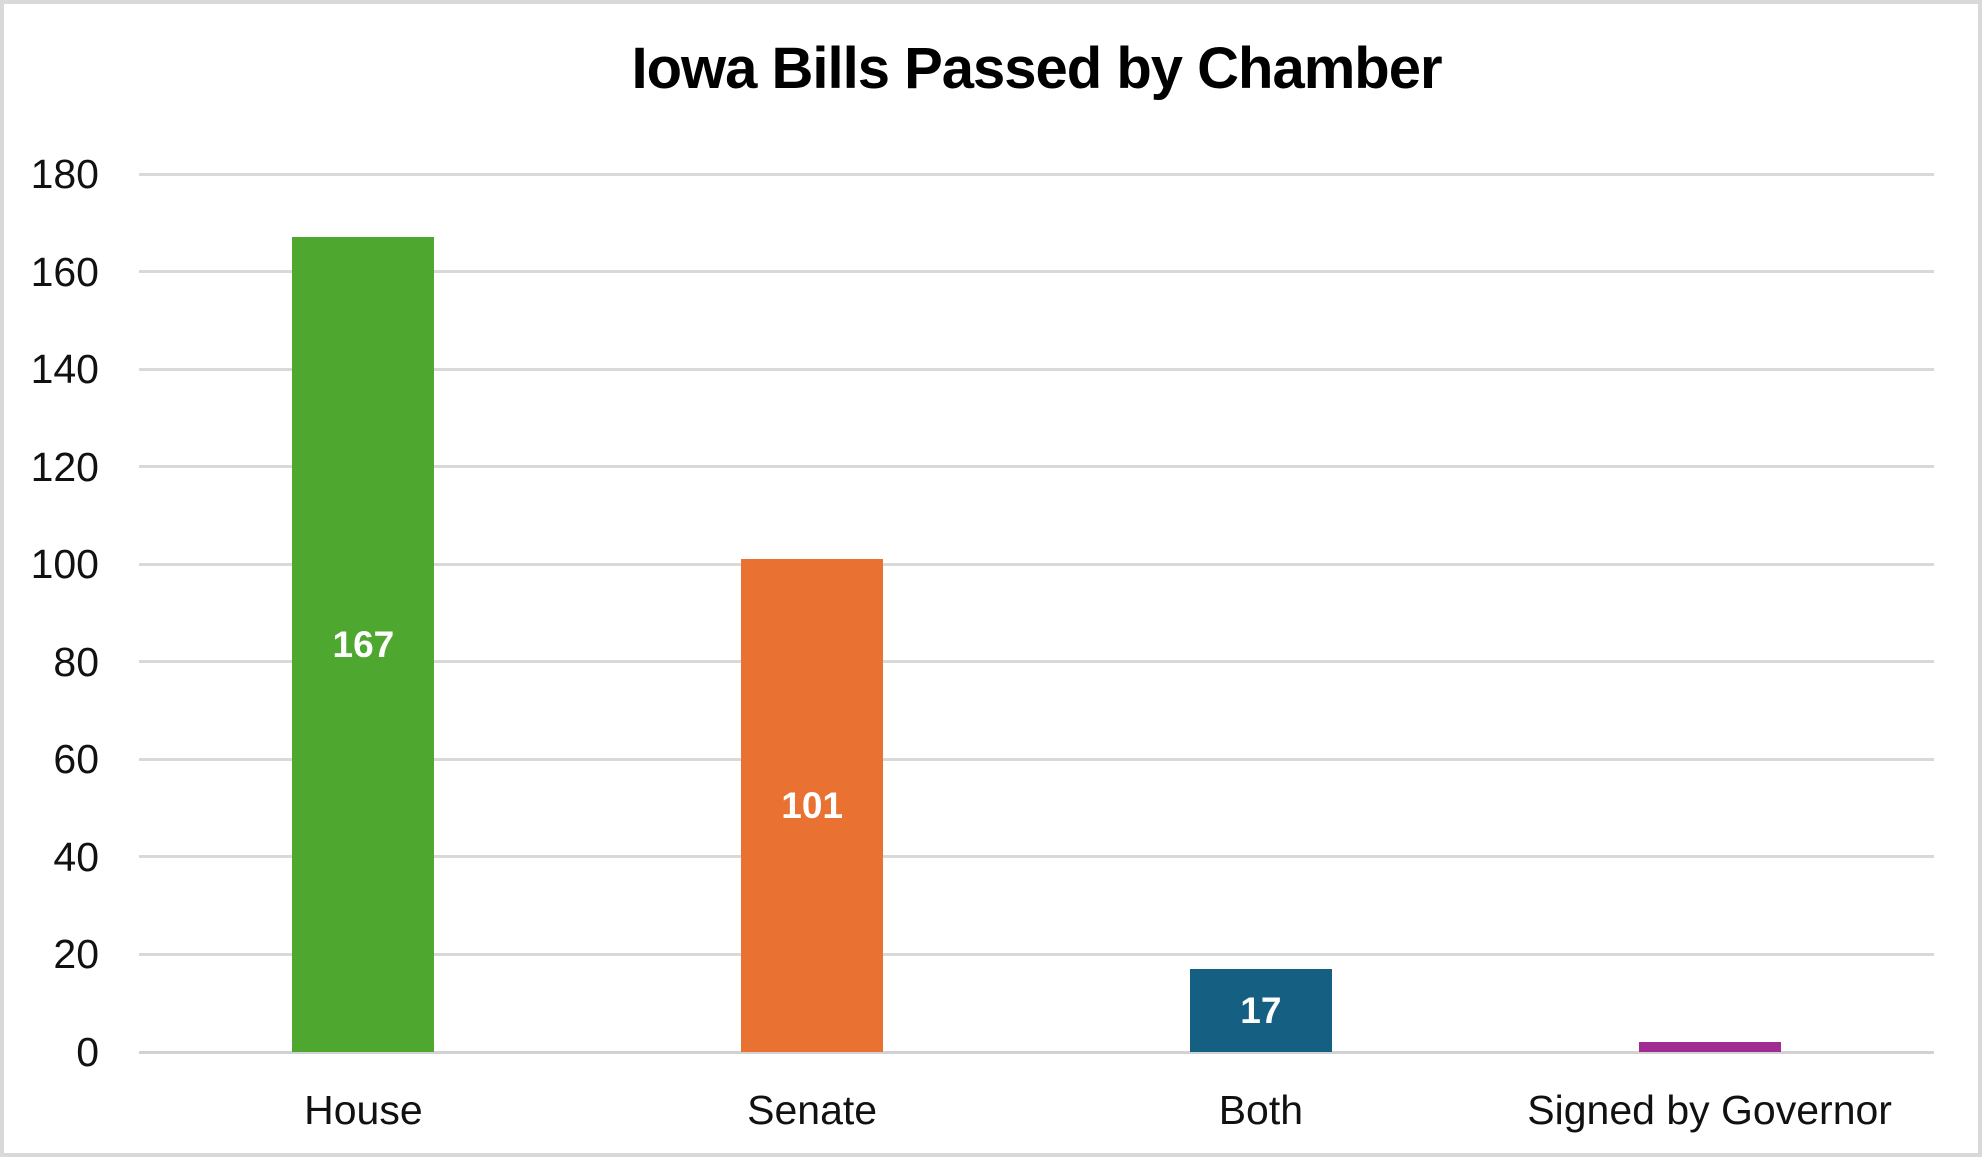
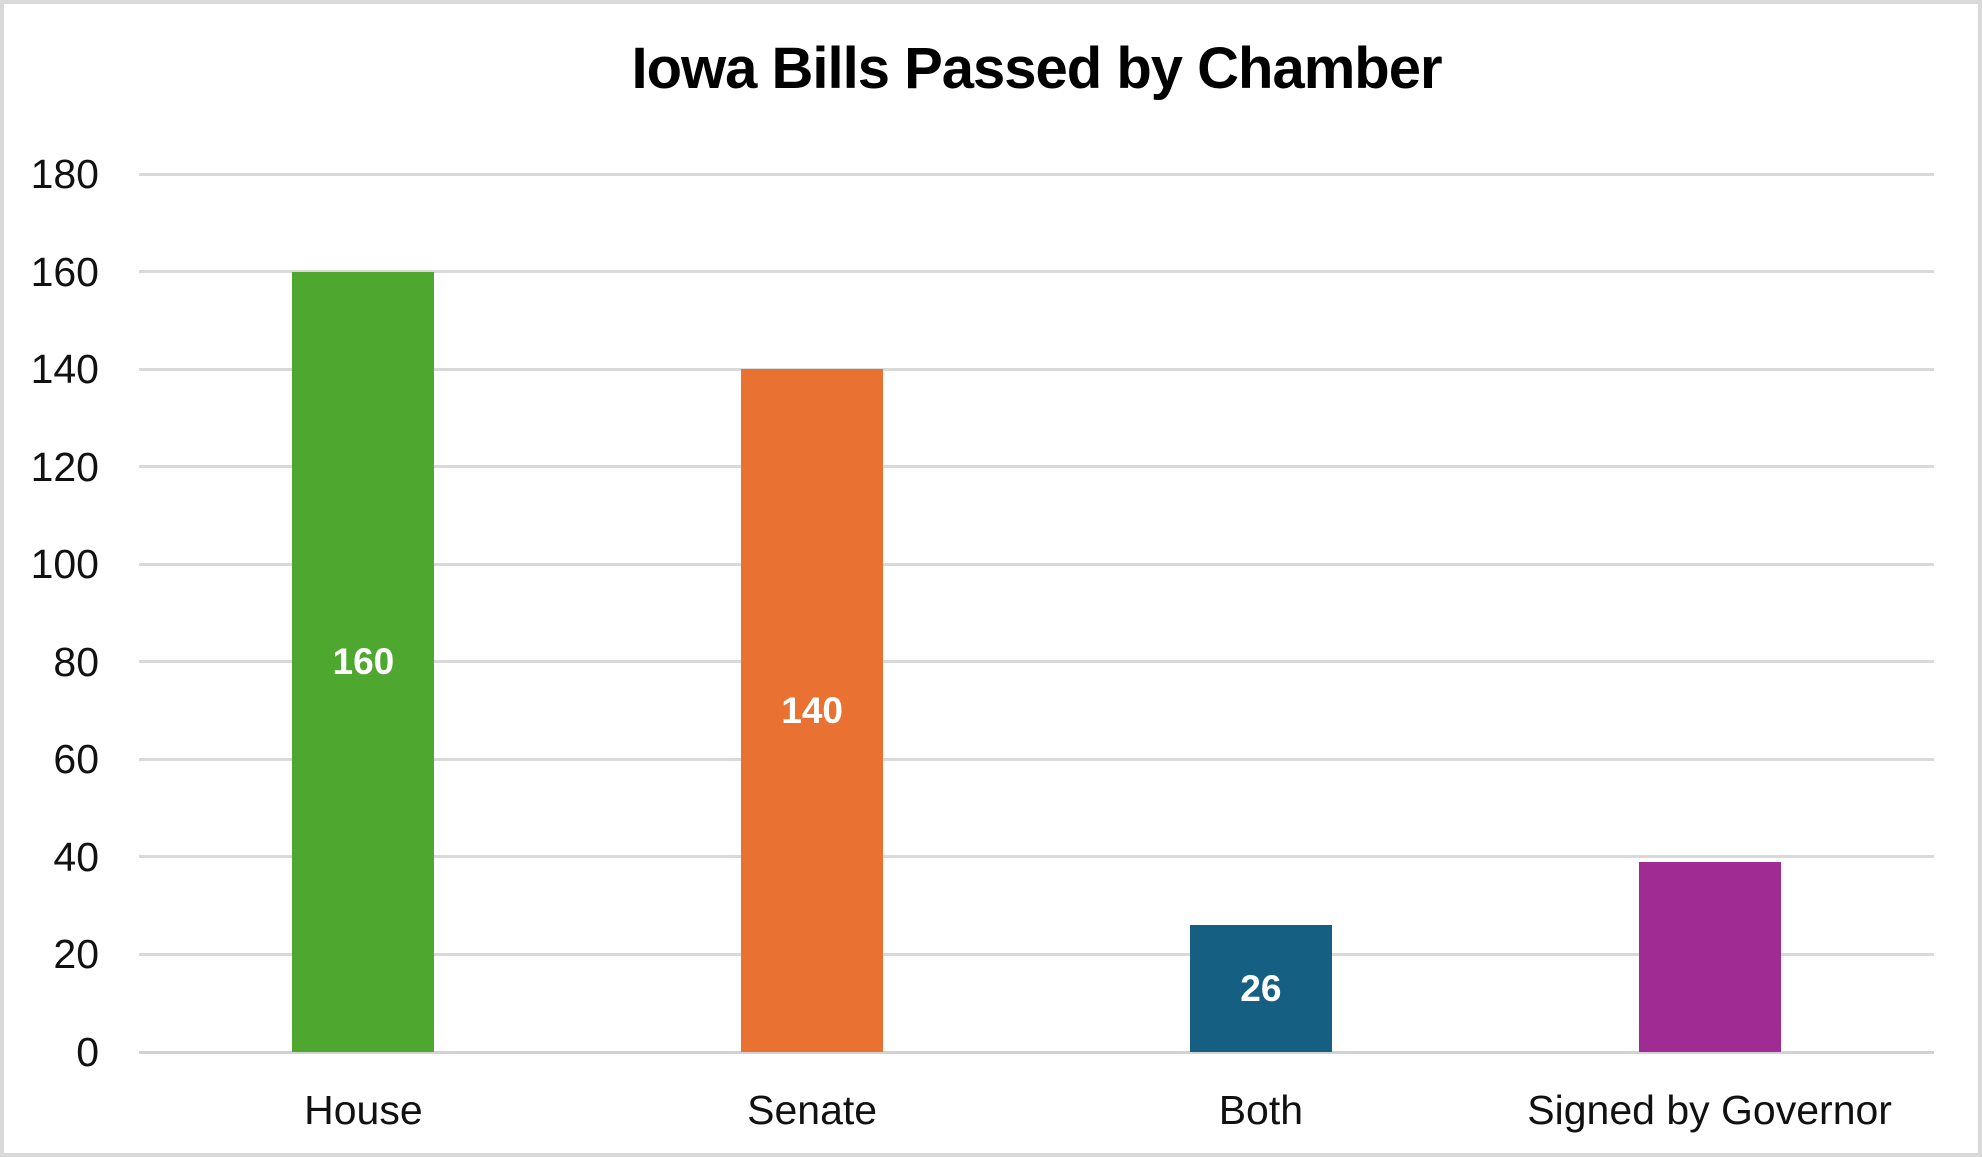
House: 167 -> 160
Senate: 101 -> 140
Both: 17 -> 26
Signed by Governor: 2 -> 39
